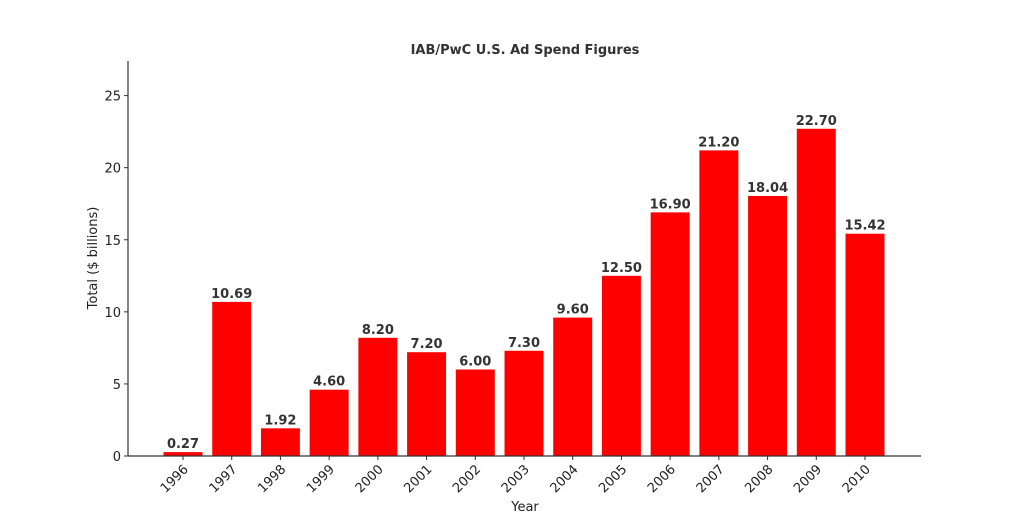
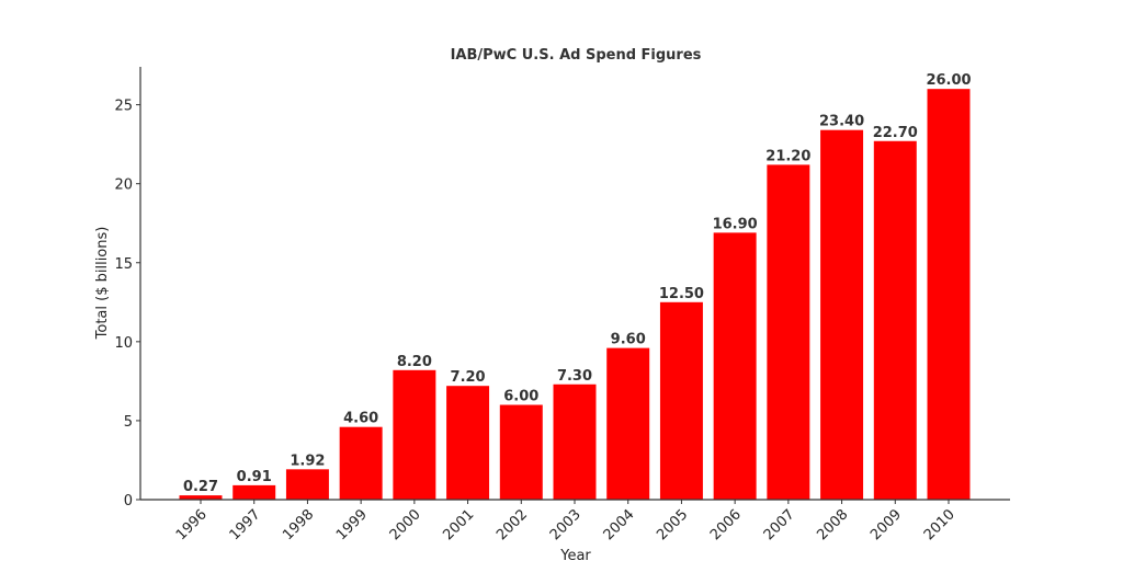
1997: 10.69 -> 0.91
2008: 18.04 -> 23.40
2010: 15.42 -> 26.00
